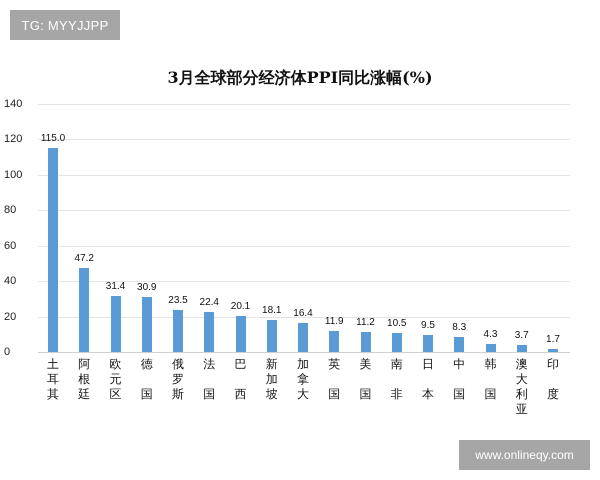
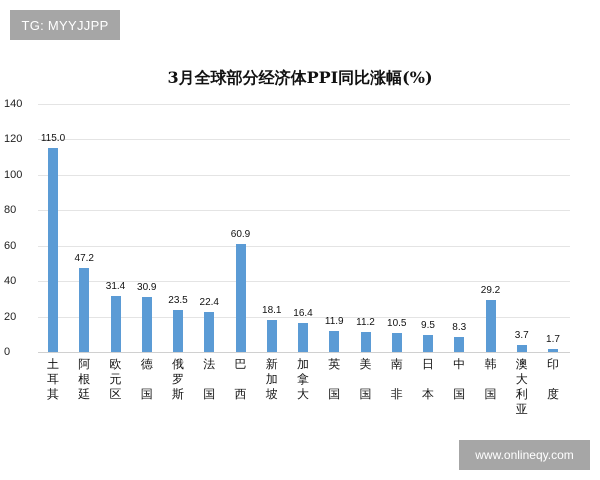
巴西: 20.1 -> 60.9
韩国: 4.3 -> 29.2
